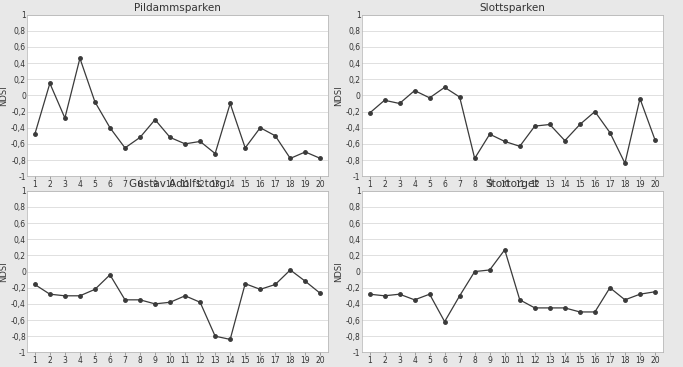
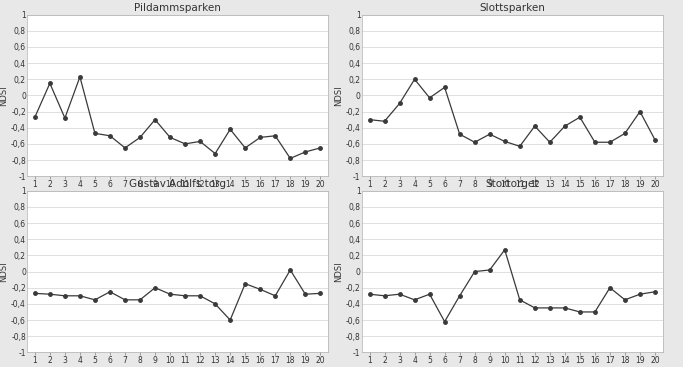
Pildammsparken/1: -0,48 -> -0,27
Pildammsparken/4: 0,46 -> 0,23
Pildammsparken/5: -0,08 -> -0,47
Pildammsparken/6: -0,40 -> -0,50
Pildammsparken/14: -0,10 -> -0,42
Pildammsparken/16: -0,40 -> -0,52
Pildammsparken/20: -0,78 -> -0,65
Slottsparken/1: -0,22 -> -0,30
Slottsparken/2: -0,06 -> -0,32
Slottsparken/4: 0,06 -> 0,20
Slottsparken/7: -0,02 -> -0,48
Slottsparken/8: -0,78 -> -0,58
Slottsparken/13: -0,36 -> -0,58
Slottsparken/14: -0,56 -> -0,38
Slottsparken/15: -0,36 -> -0,27
Slottsparken/16: -0,20 -> -0,58
Slottsparken/17: -0,46 -> -0,58
Slottsparken/18: -0,84 -> -0,47
Slottsparken/19: -0,04 -> -0,20
Gustav Adolfs torg/1: -0,16 -> -0,27
Gustav Adolfs torg/5: -0,22 -> -0,35
Gustav Adolfs torg/6: -0,04 -> -0,25
Gustav Adolfs torg/9: -0,40 -> -0,20
Gustav Adolfs torg/10: -0,38 -> -0,28
Gustav Adolfs torg/12: -0,38 -> -0,30
Gustav Adolfs torg/13: -0,80 -> -0,40
Gustav Adolfs torg/14: -0,84 -> -0,60
Gustav Adolfs torg/17: -0,16 -> -0,30
Gustav Adolfs torg/19: -0,12 -> -0,28
